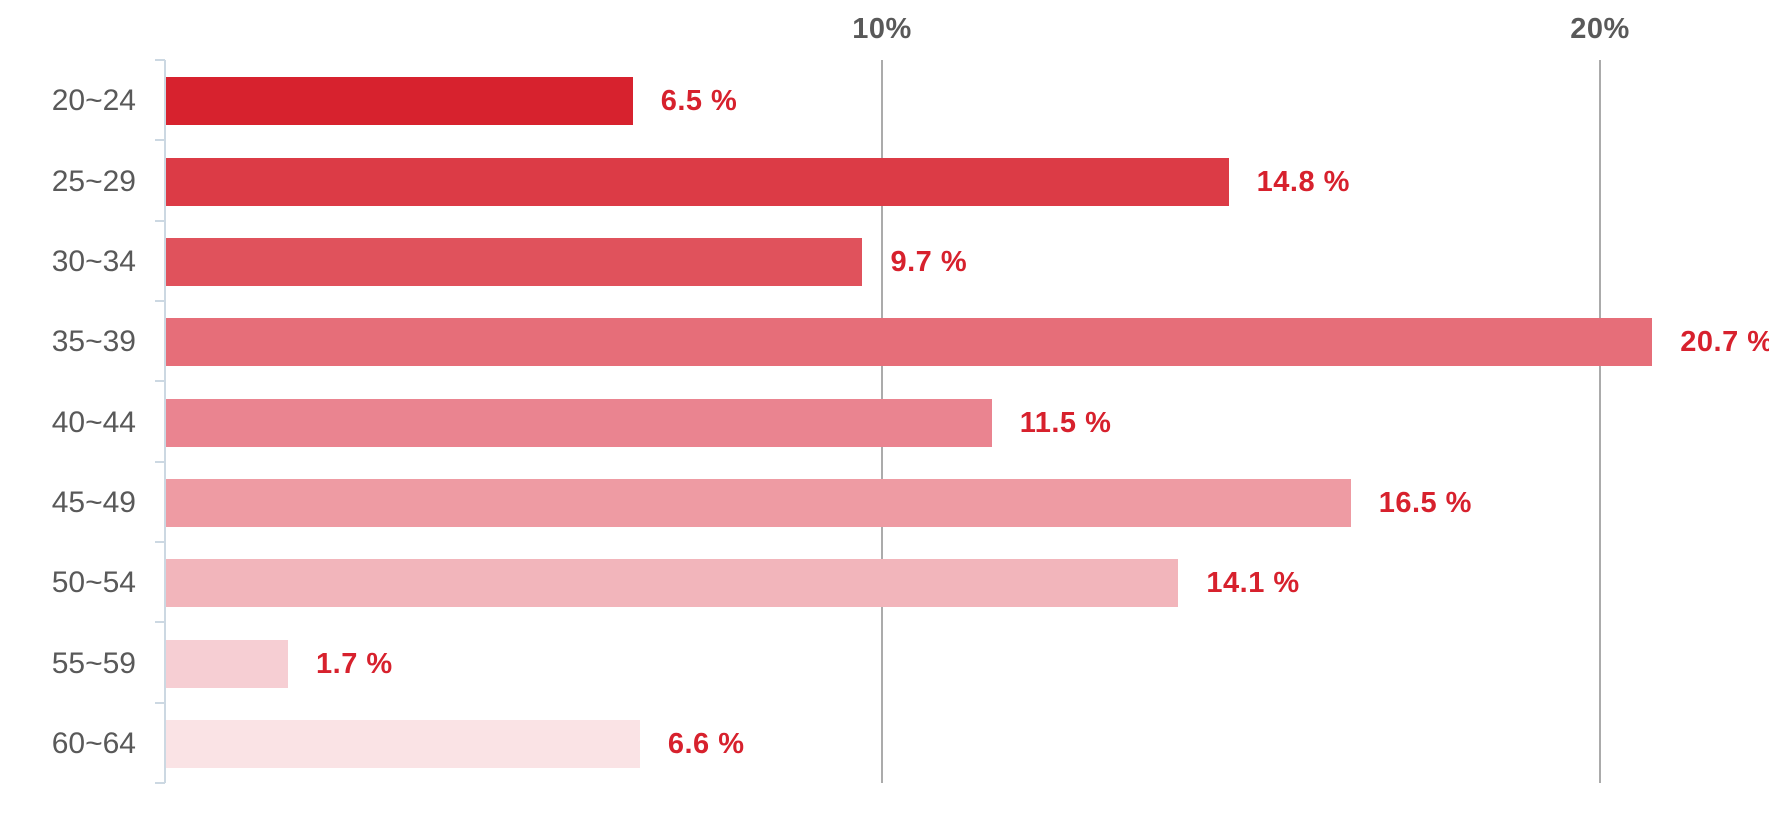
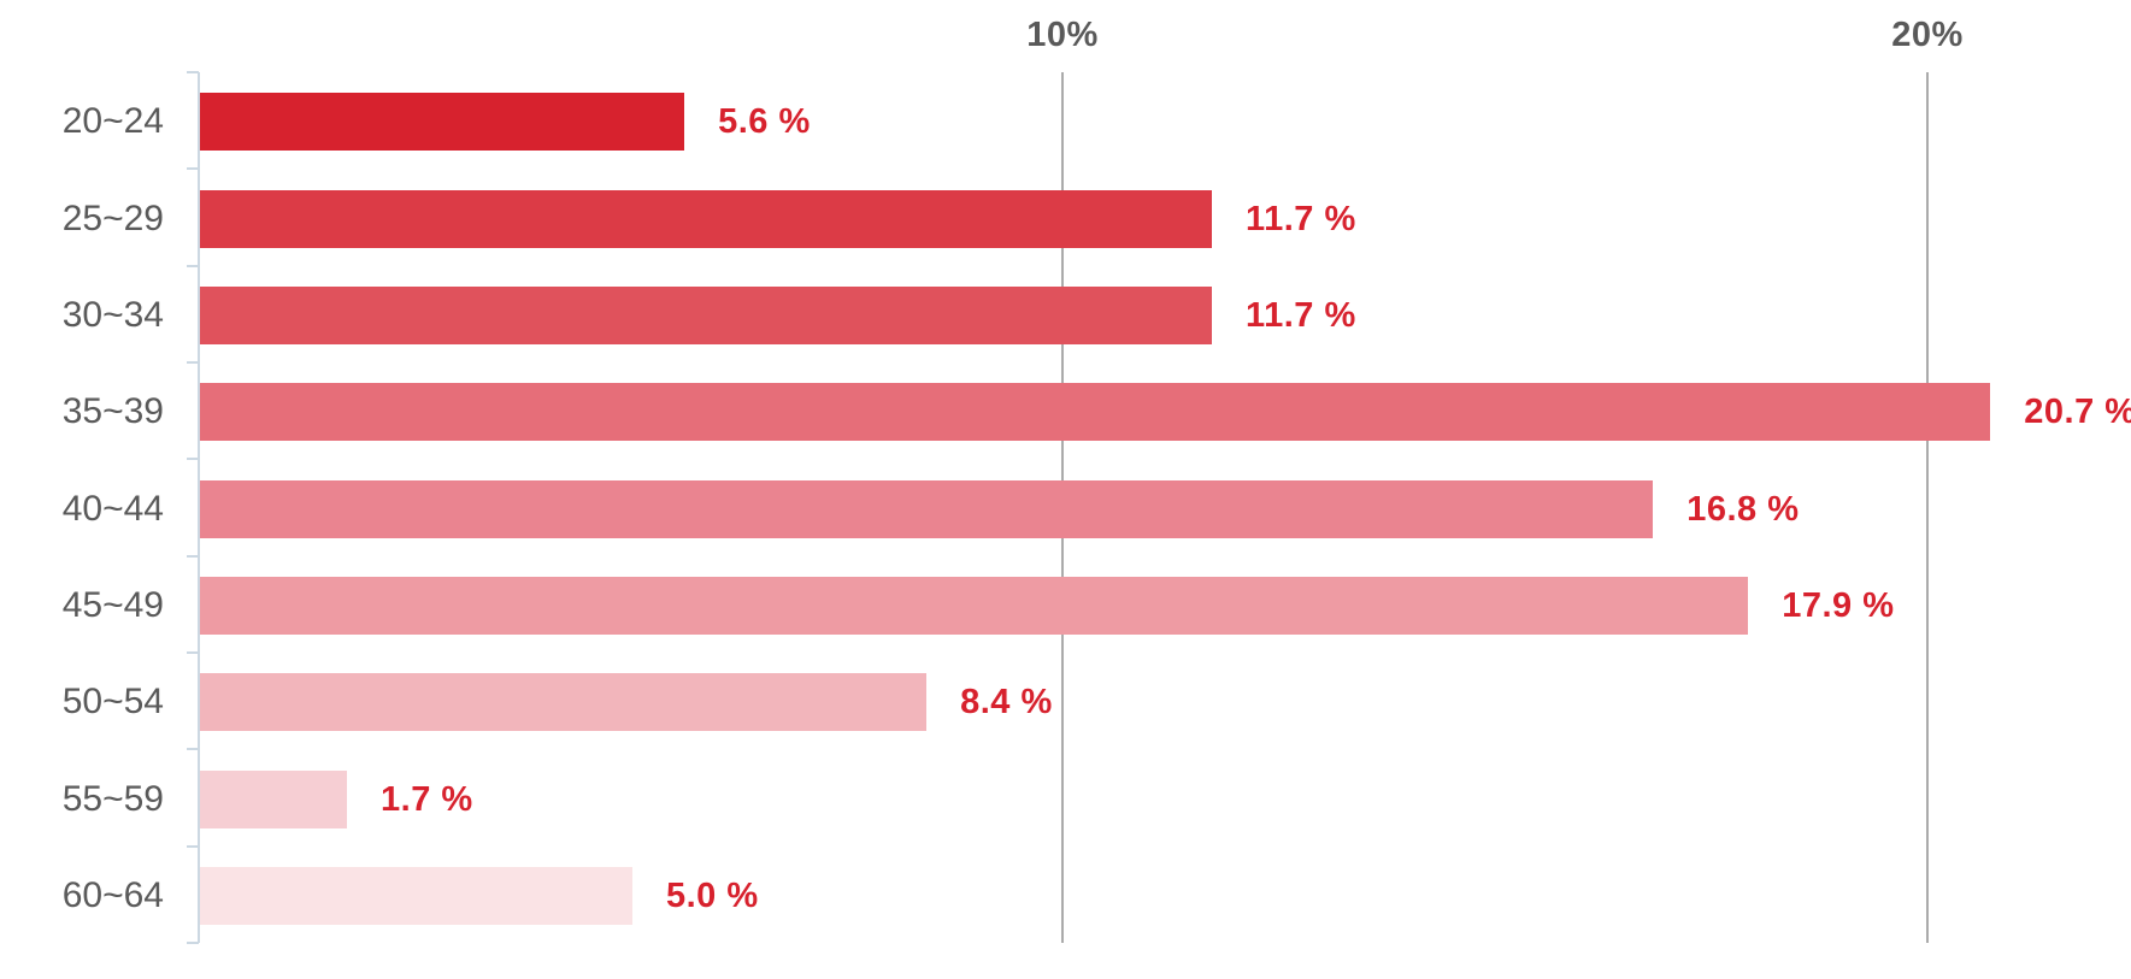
20~24: 6.5 -> 5.6
25~29: 14.8 -> 11.7
30~34: 9.7 -> 11.7
40~44: 11.5 -> 16.8
45~49: 16.5 -> 17.9
50~54: 14.1 -> 8.4
60~64: 6.6 -> 5.0
